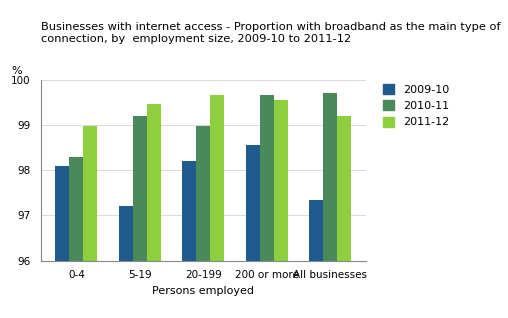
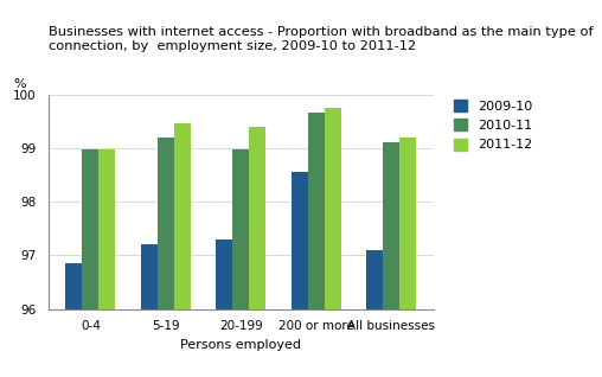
2009-10/0-4: 98.10 -> 96.85
2010-11/0-4: 98.30 -> 98.98
2009-10/20-199: 98.20 -> 97.30
2011-12/20-199: 99.65 -> 99.40
2011-12/200 or more: 99.55 -> 99.75
2009-10/All businesses: 97.35 -> 97.10
2010-11/All businesses: 99.70 -> 99.10
